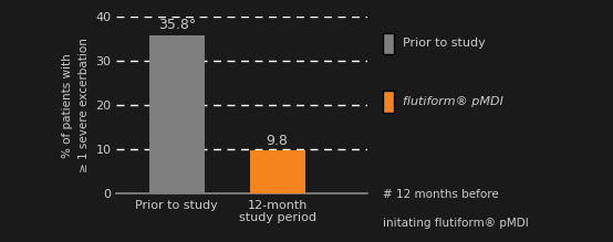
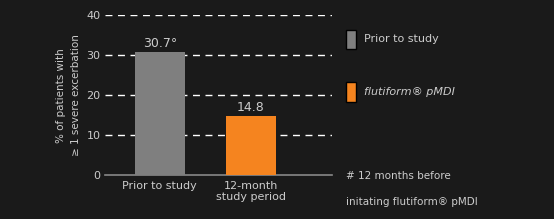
Prior to study: 35.8° -> 30.7°
12-month study period: 9.8 -> 14.8
